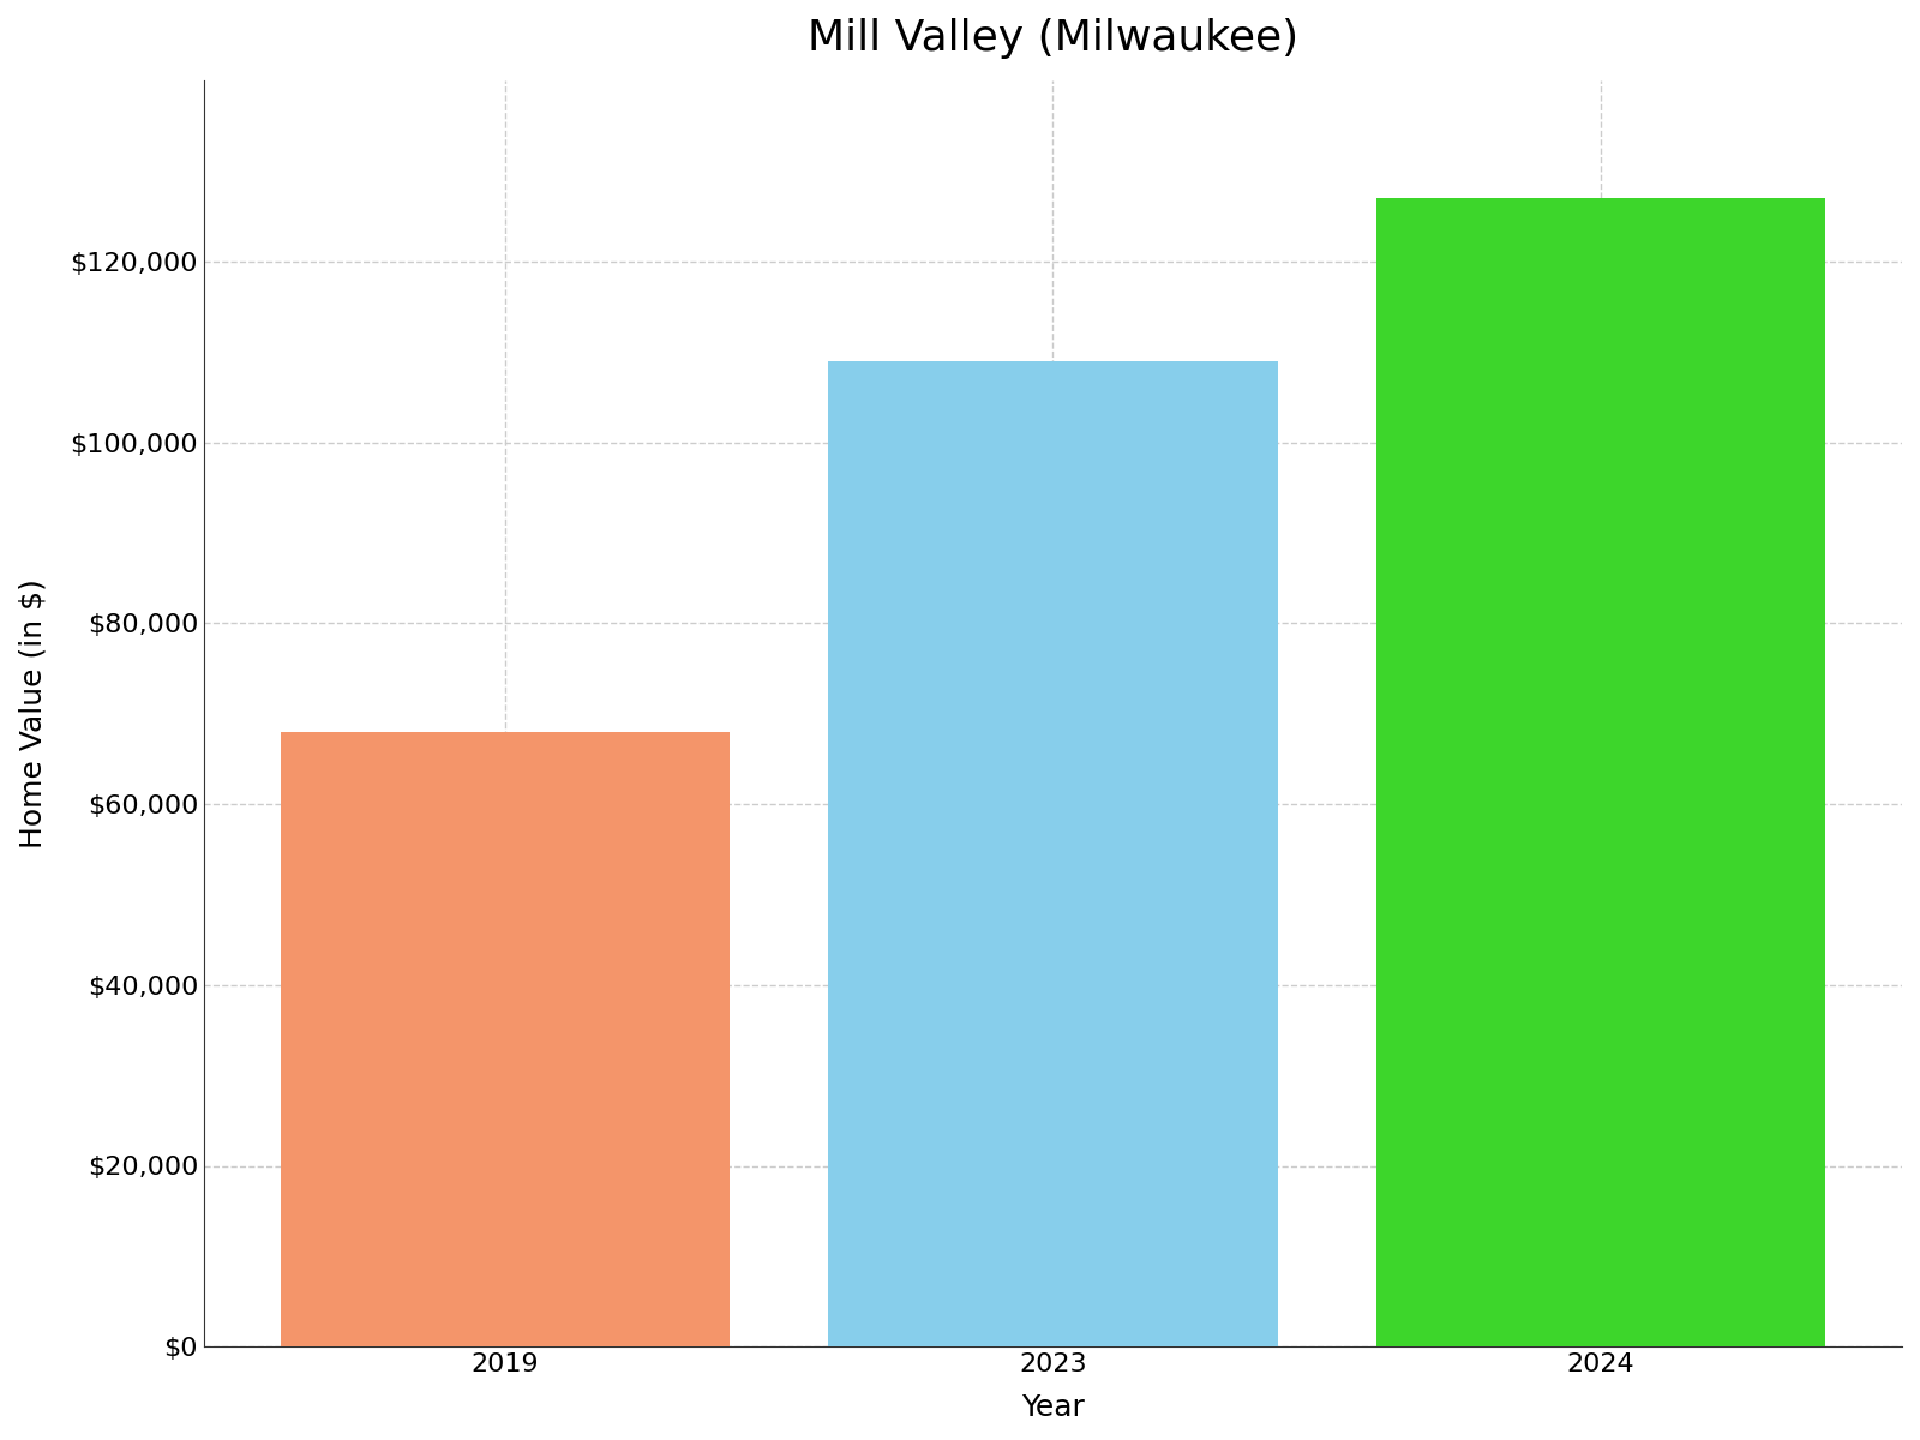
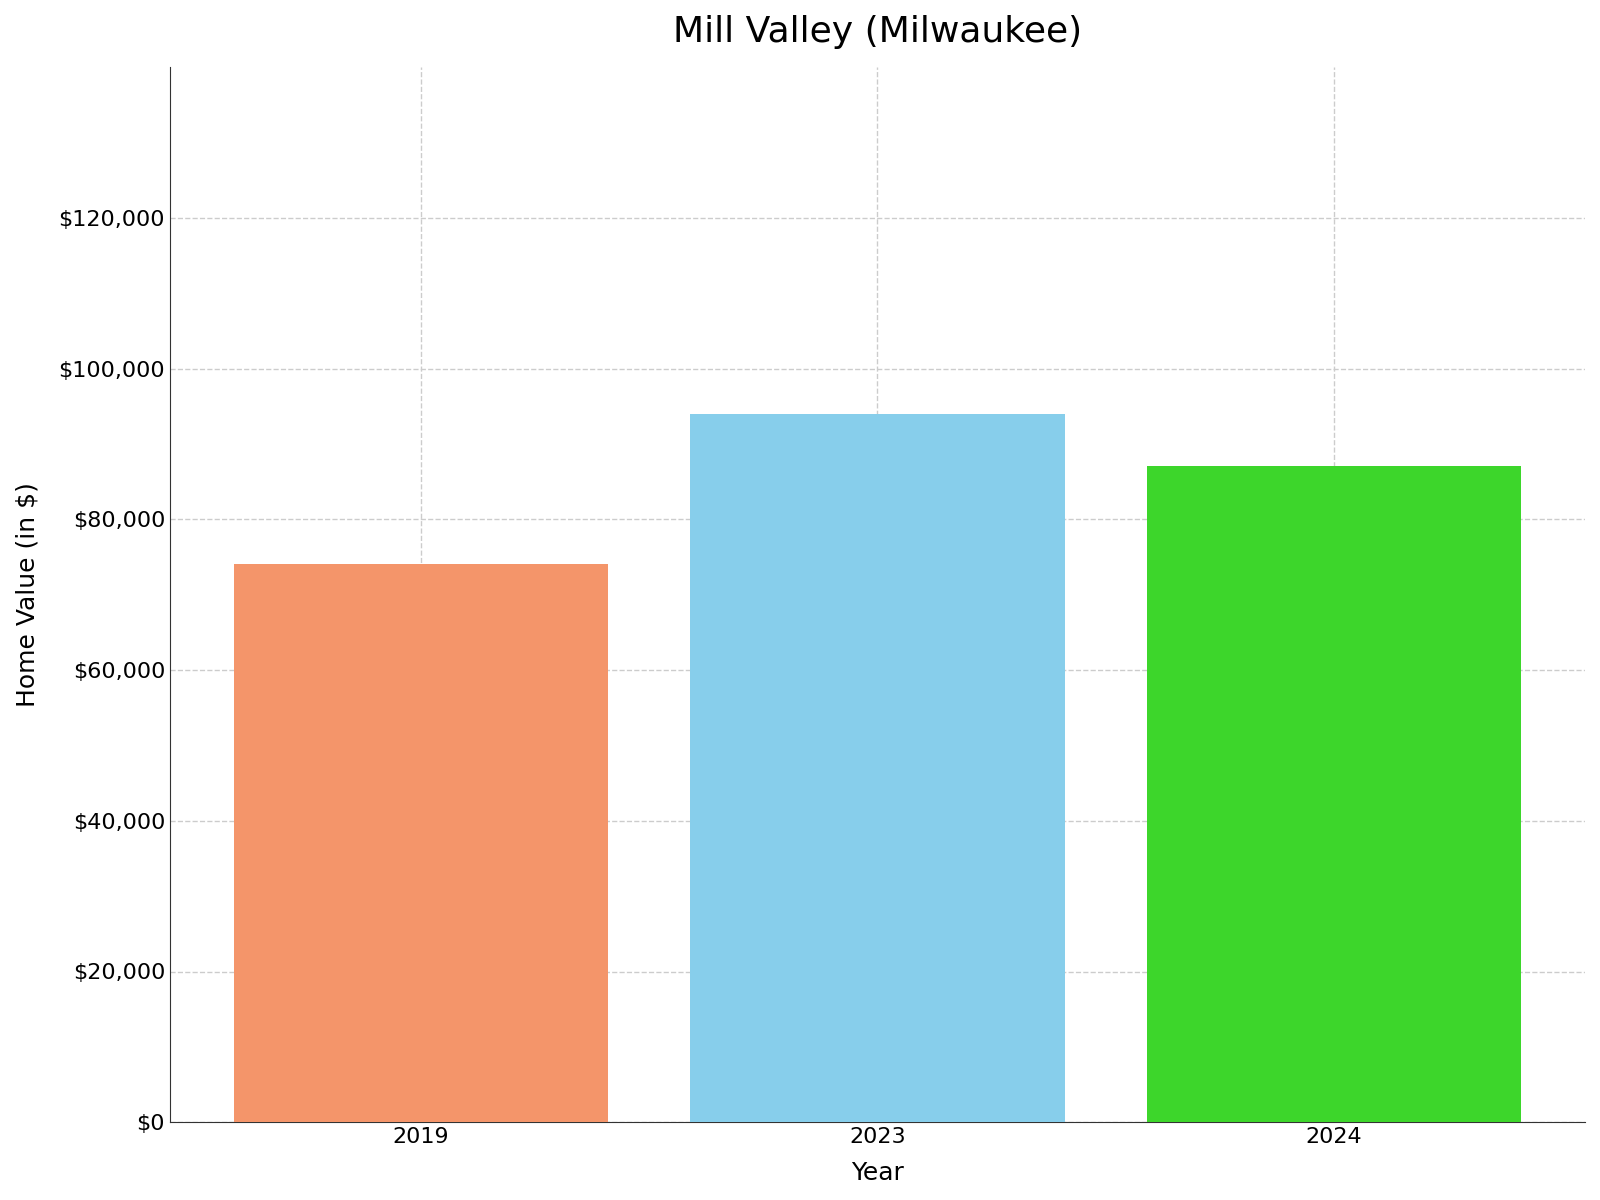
2019: $68,000 -> $74,000
2023: $109,000 -> $94,000
2024: $127,000 -> $87,000
